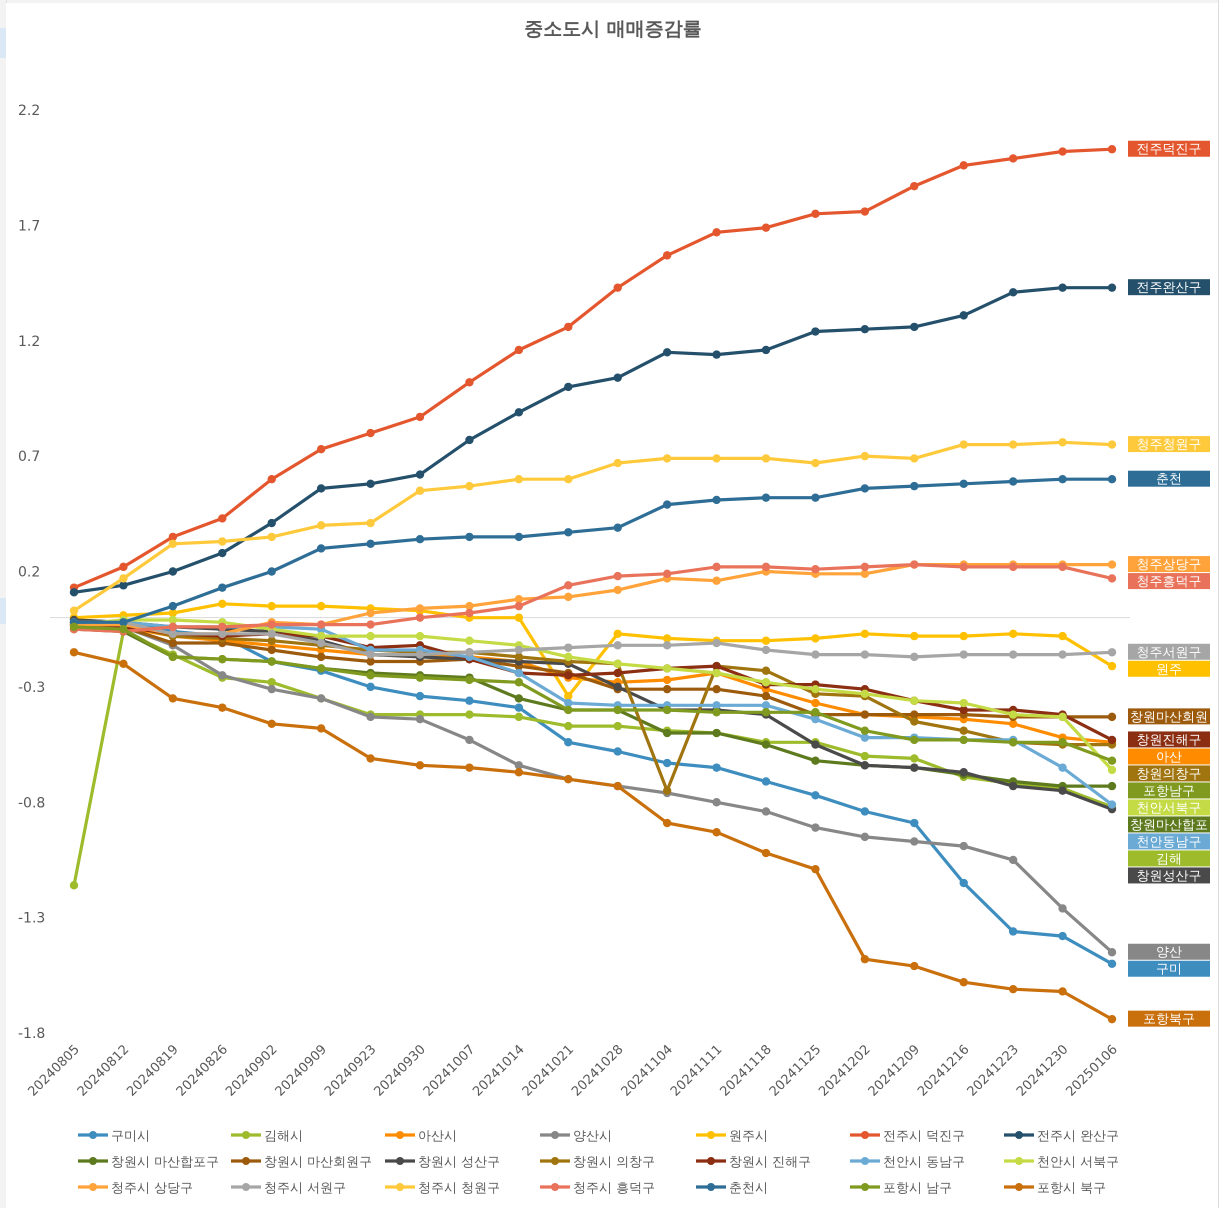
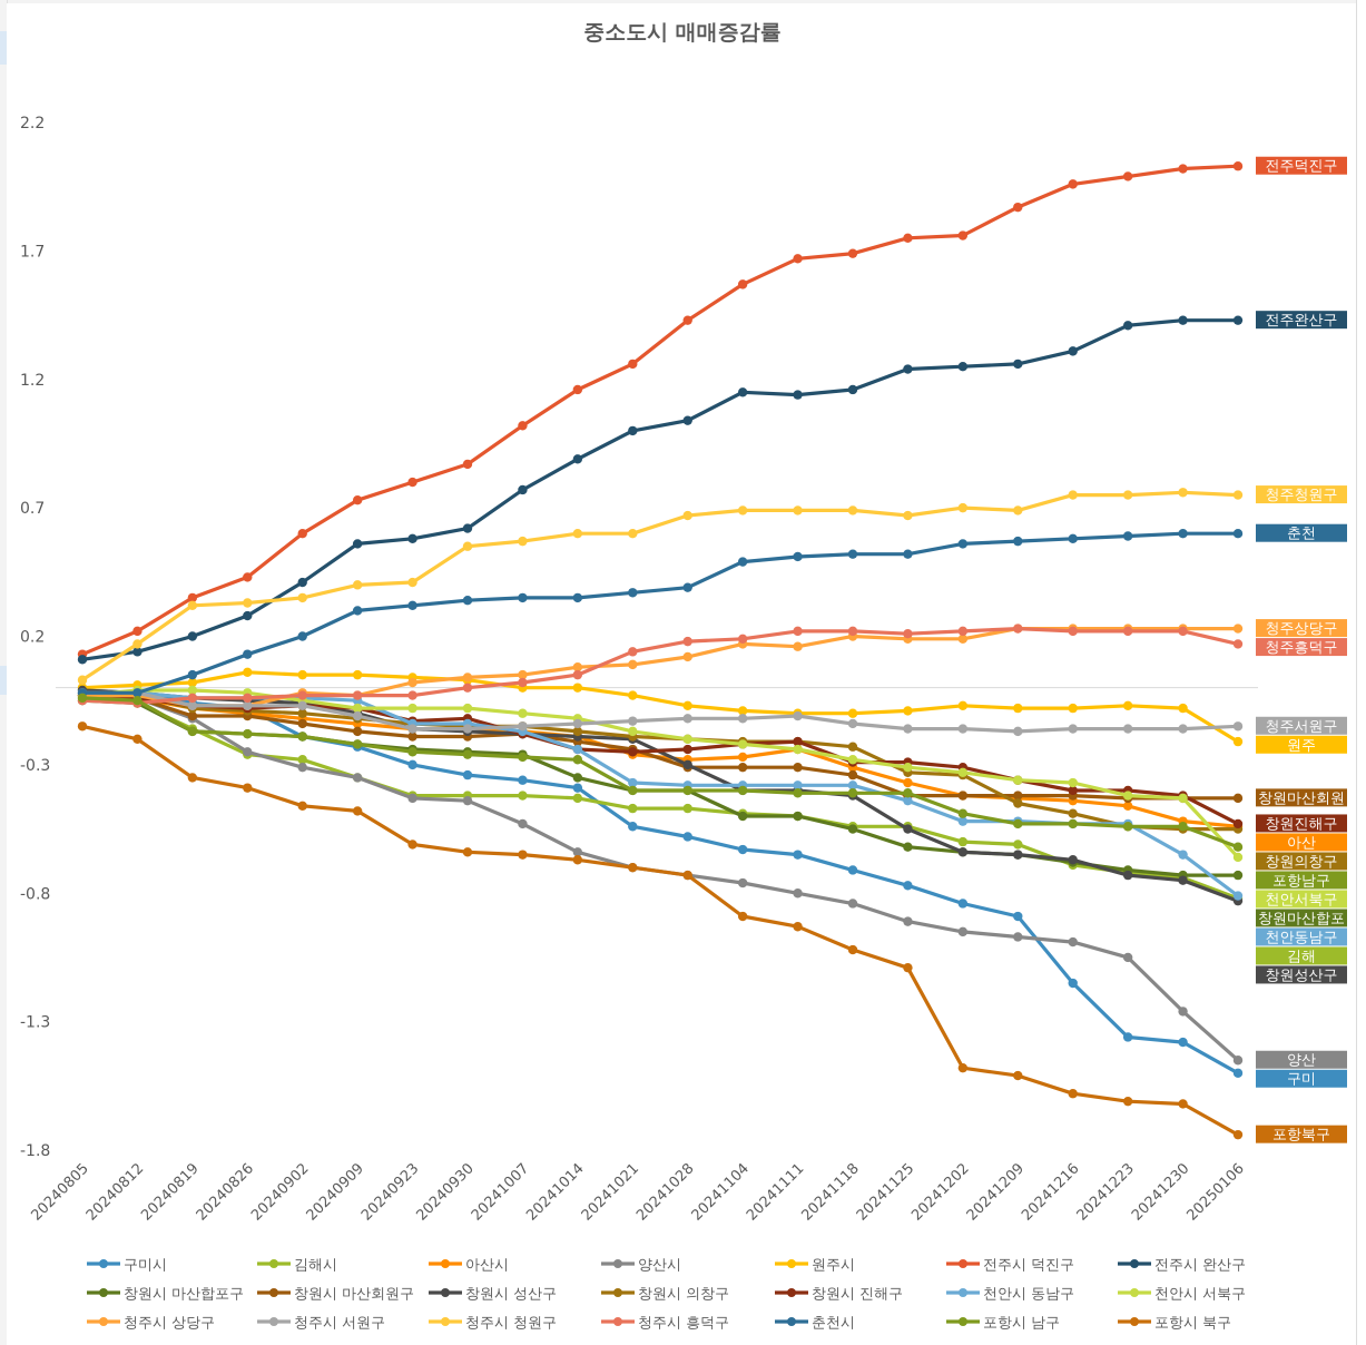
김해시/20240805: -1.16 -> -0.04
원주시/20241021: -0.34 -> -0.03
창원시 의창구/20241104: -0.75 -> -0.21
